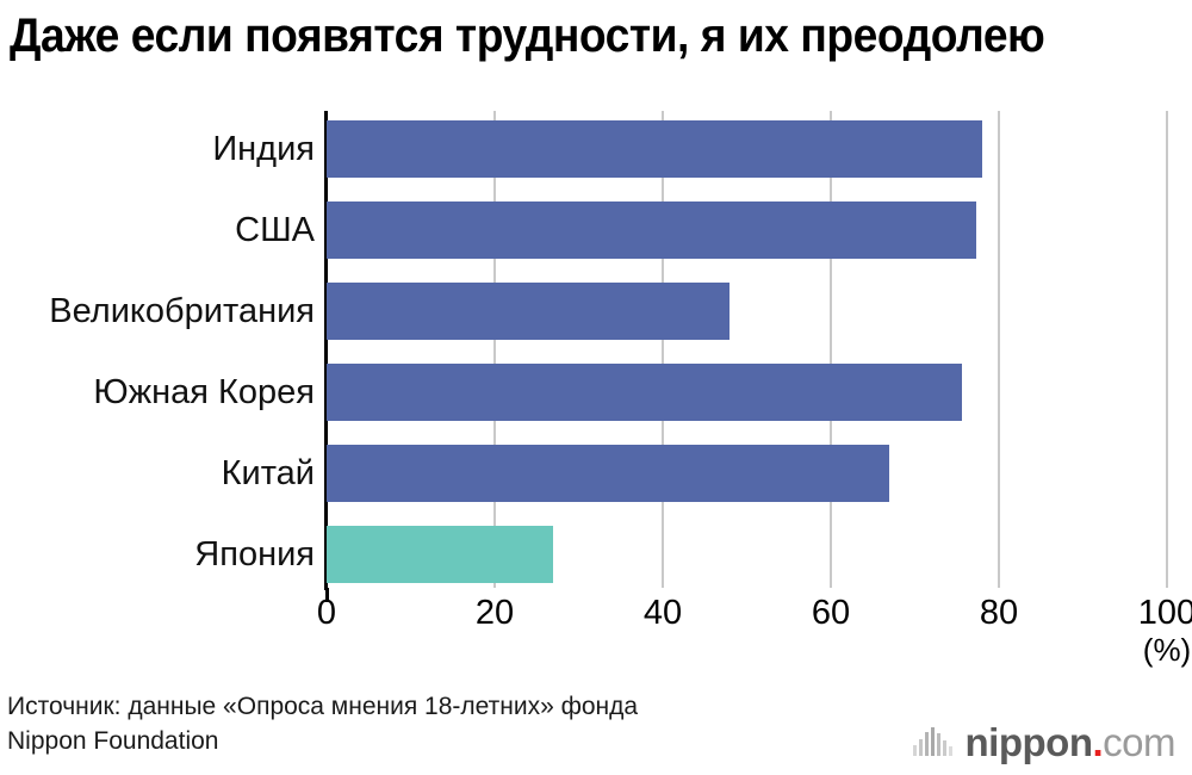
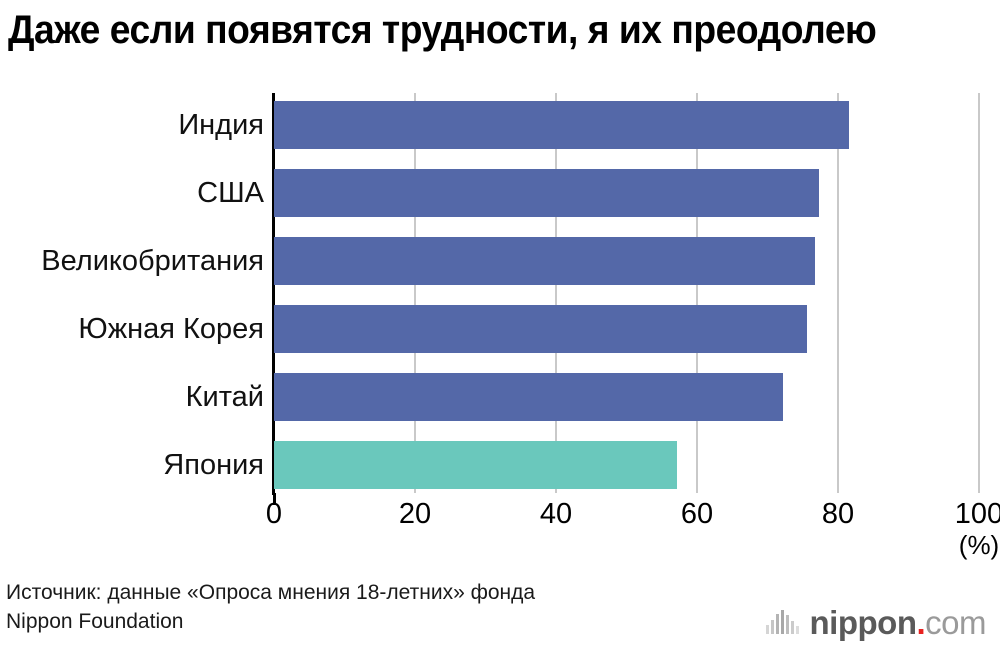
Индия: 78 -> 82
Великобритания: 48 -> 77
Китай: 67 -> 72
Япония: 27 -> 57
